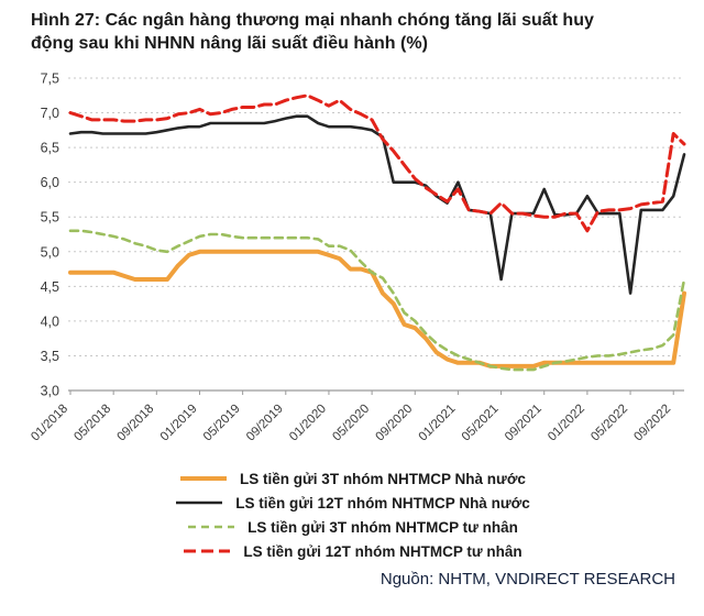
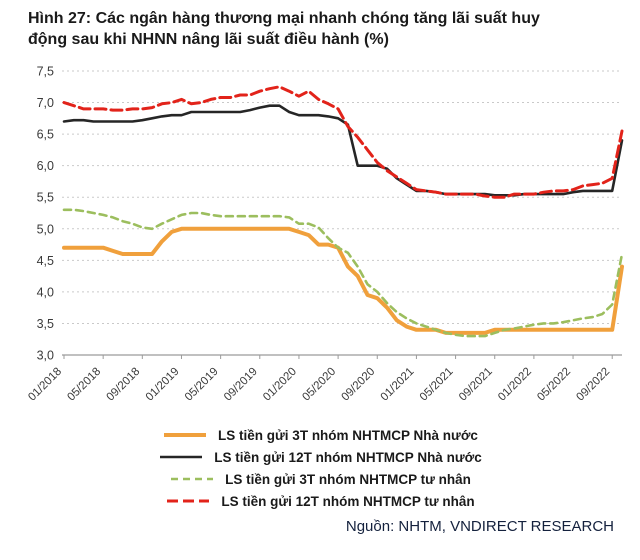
LS tiền gửi 12T nhóm NHTMCP Nhà nước/01/2021: 6,0 -> 5,6
LS tiền gửi 12T nhóm NHTMCP tư nhân/01/2021: 5,9 -> 5,6
LS tiền gửi 12T nhóm NHTMCP Nhà nước/05/2021: 4,6 -> 5,5
LS tiền gửi 12T nhóm NHTMCP tư nhân/05/2021: 5,7 -> 5,5
LS tiền gửi 12T nhóm NHTMCP Nhà nước/09/2021: 5,9 -> 5,5
LS tiền gửi 12T nhóm NHTMCP Nhà nước/01/2022: 5,8 -> 5,5
LS tiền gửi 12T nhóm NHTMCP tư nhân/01/2022: 5,3 -> 5,5
LS tiền gửi 12T nhóm NHTMCP Nhà nước/05/2022: 4,4 -> 5,6
LS tiền gửi 12T nhóm NHTMCP Nhà nước/09/2022: 5,8 -> 5,6
LS tiền gửi 12T nhóm NHTMCP tư nhân/09/2022: 6,7 -> 5,8
